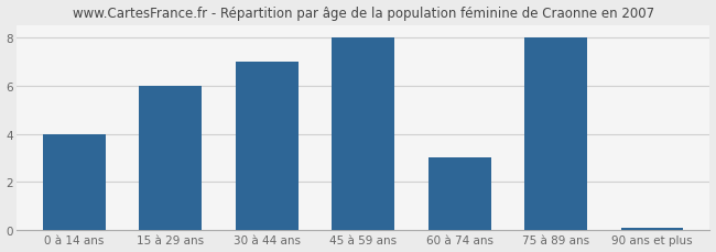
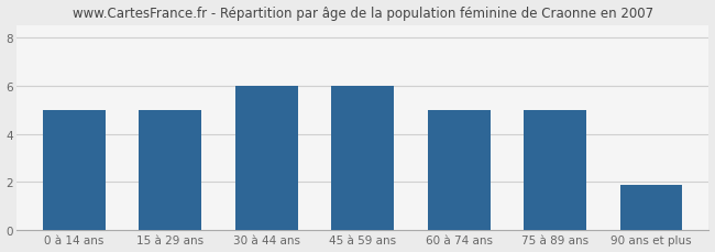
0 à 14 ans: 4.0 -> 5.0
15 à 29 ans: 6.0 -> 5.0
30 à 44 ans: 7.0 -> 6.0
45 à 59 ans: 8.0 -> 6.0
60 à 74 ans: 3.0 -> 5.0
75 à 89 ans: 8.0 -> 5.0
90 ans et plus: 0.1 -> 1.9
